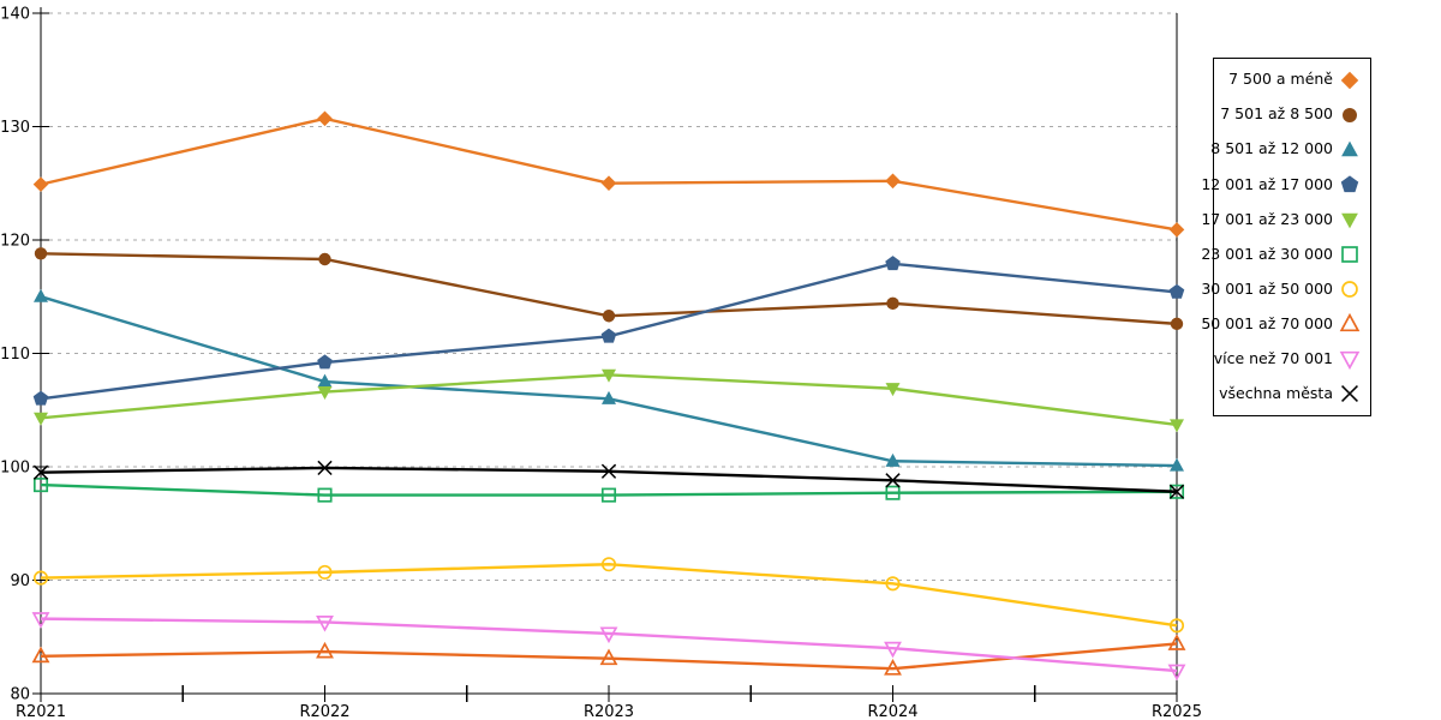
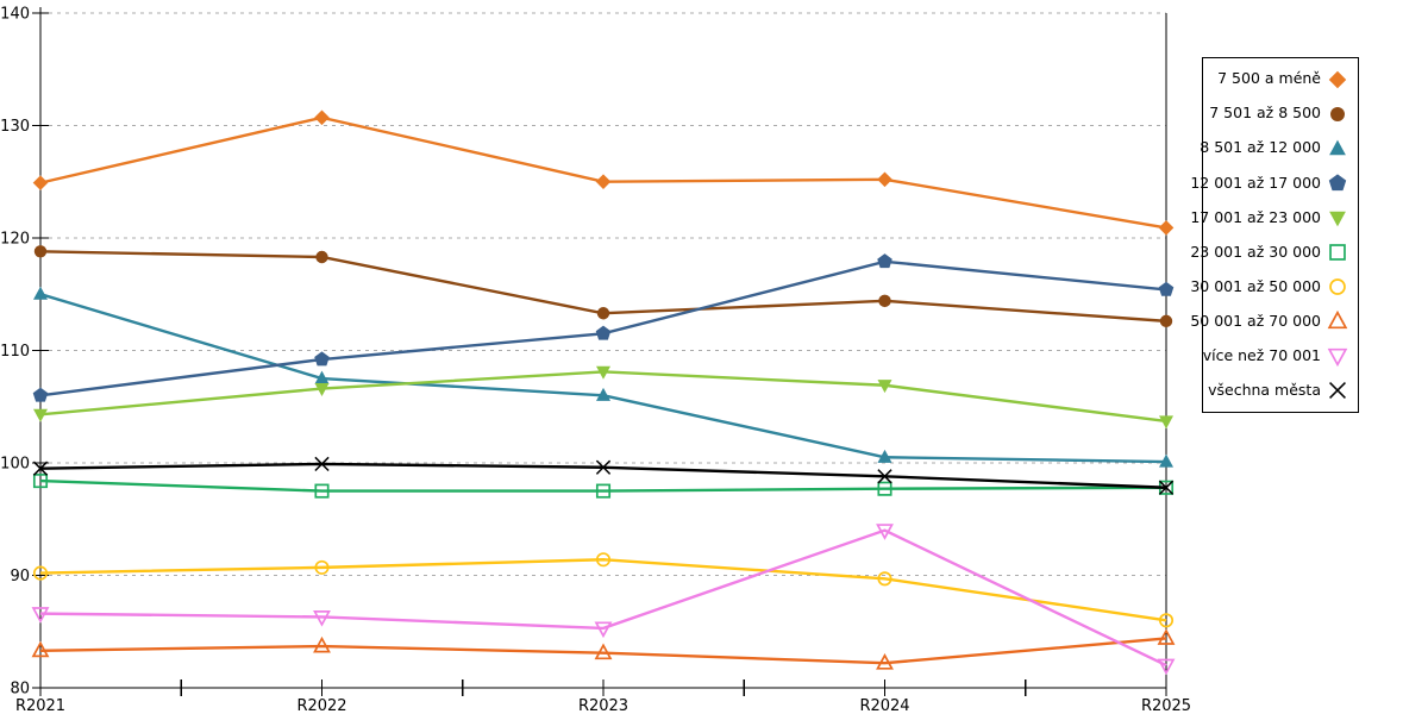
více než 70 001/R2024: 84 -> 94
